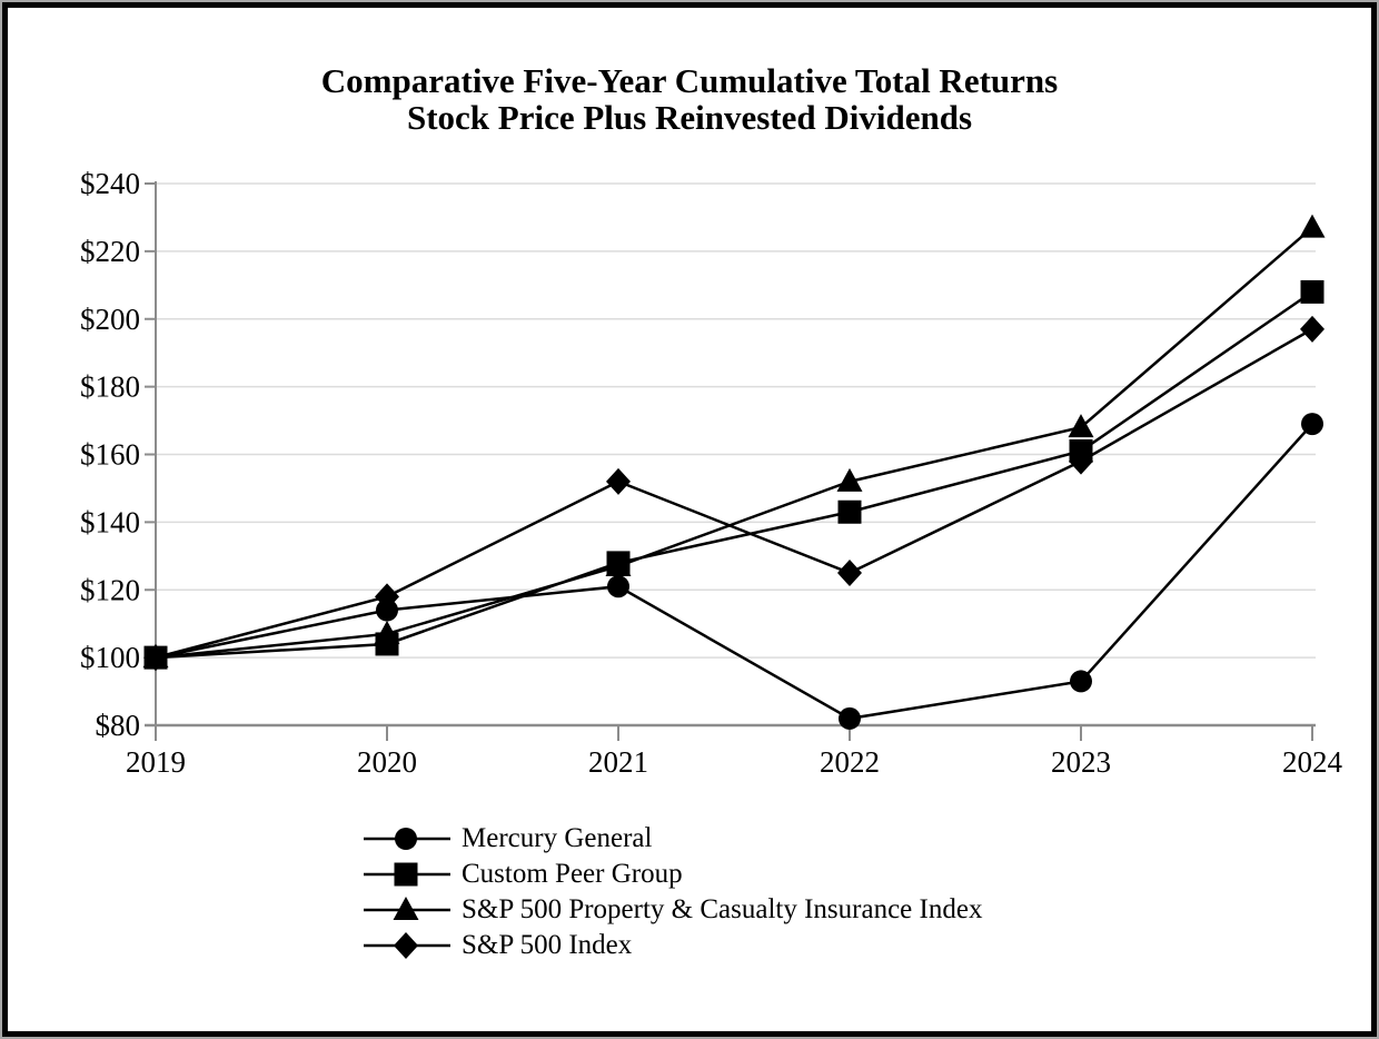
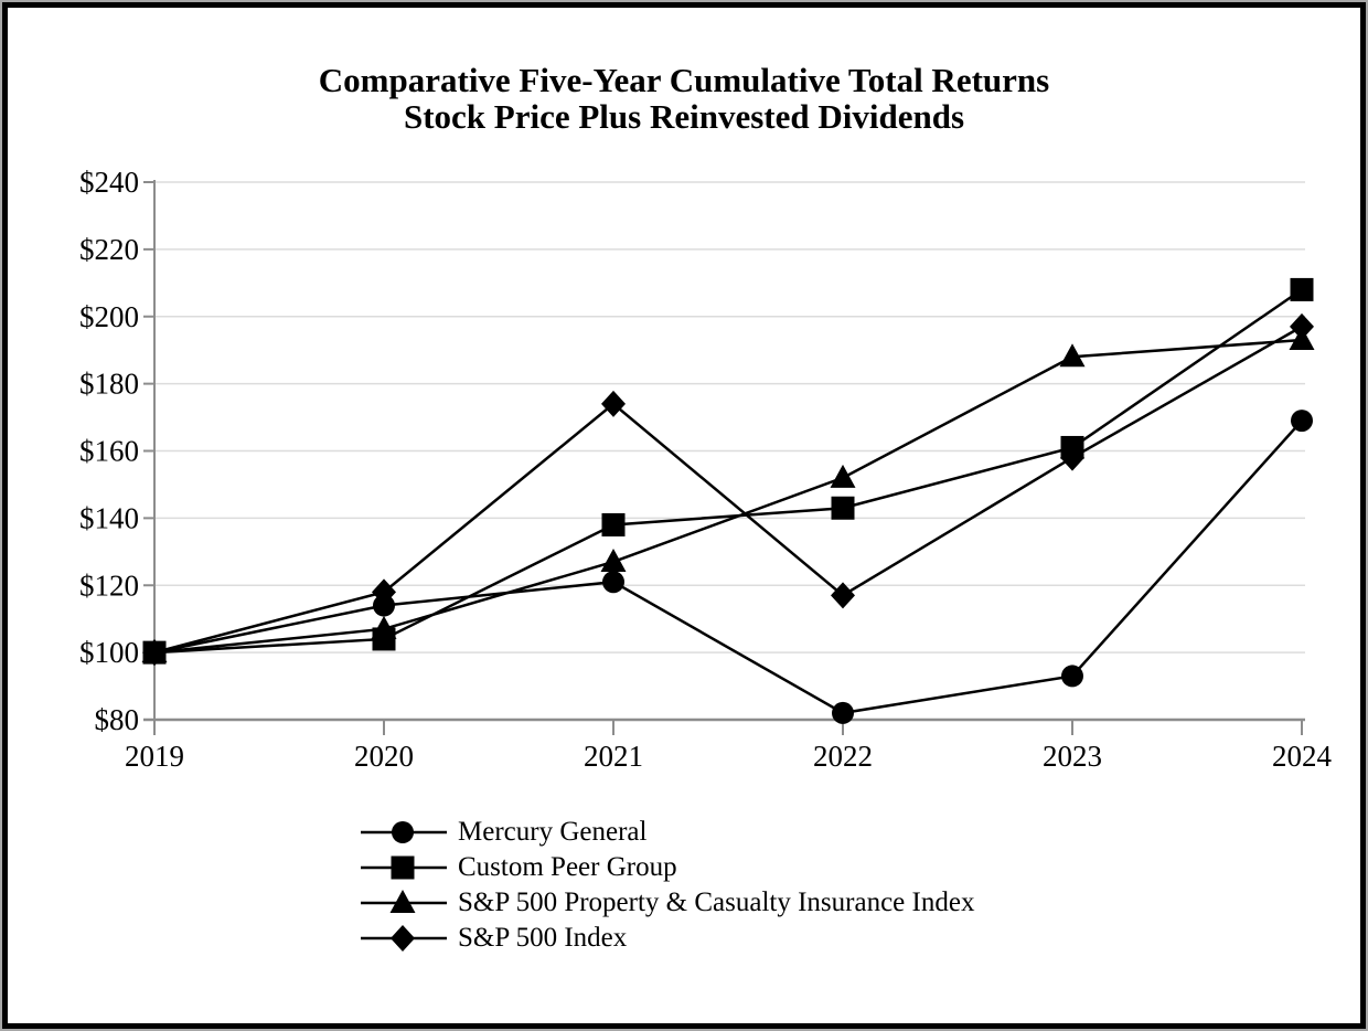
Custom Peer Group/2021: $128 -> $138
S&P 500 Index/2021: $152 -> $174
S&P 500 Index/2022: $125 -> $117
S&P 500 Property & Casualty Insurance Index/2023: $168 -> $188
S&P 500 Property & Casualty Insurance Index/2024: $227 -> $193
